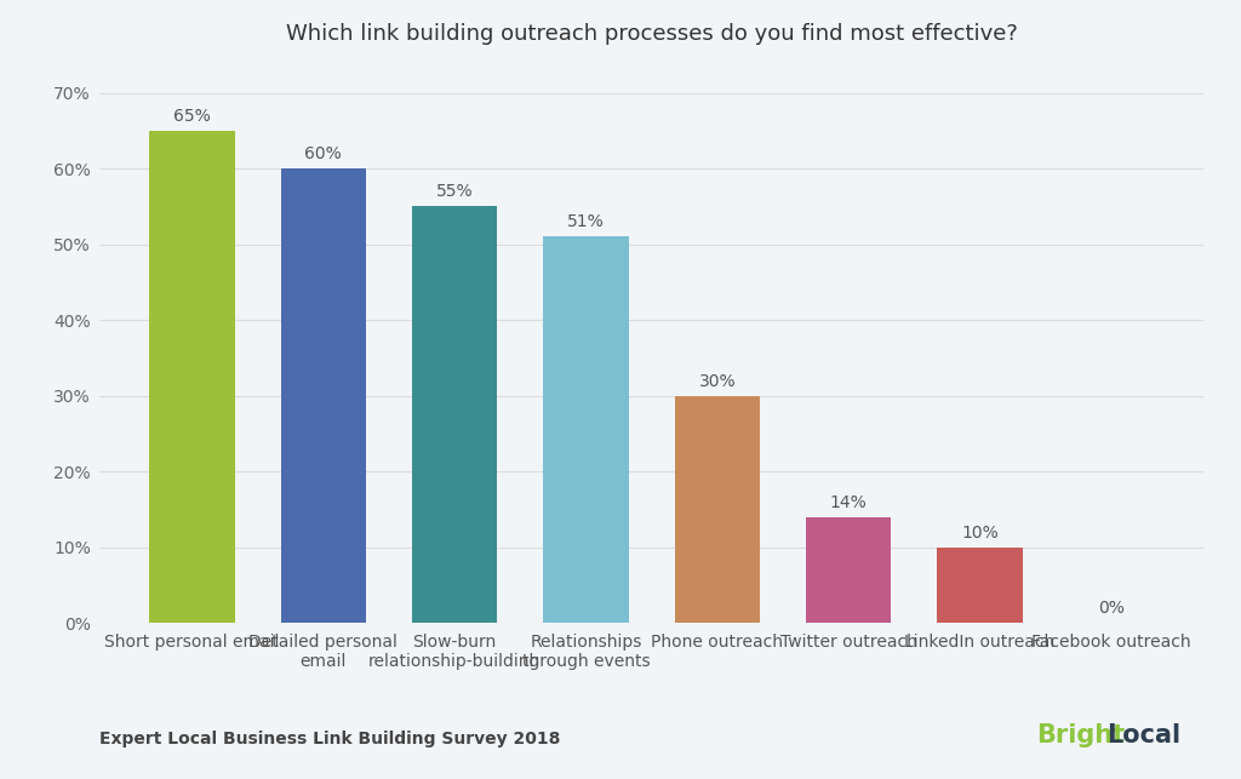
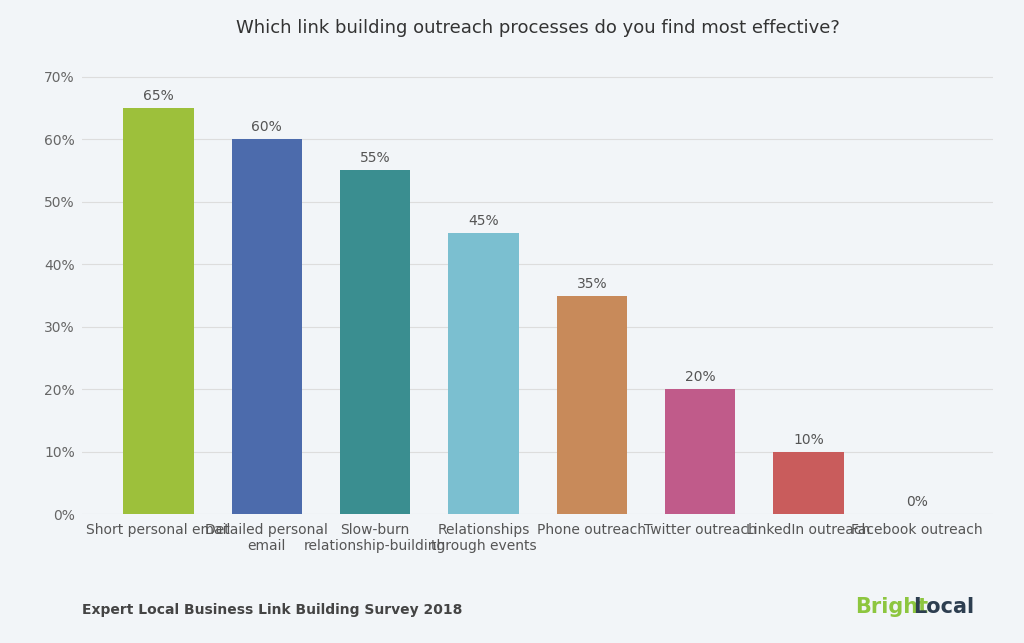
Relationships through events: 51% -> 45%
Phone outreach: 30% -> 35%
Twitter outreach: 14% -> 20%
